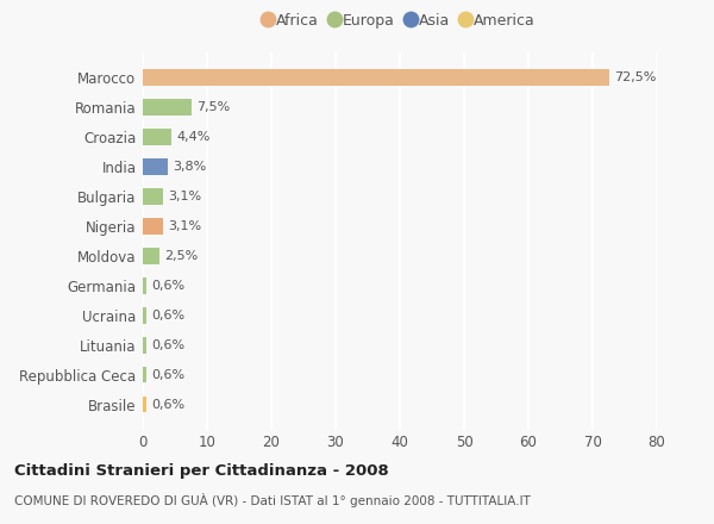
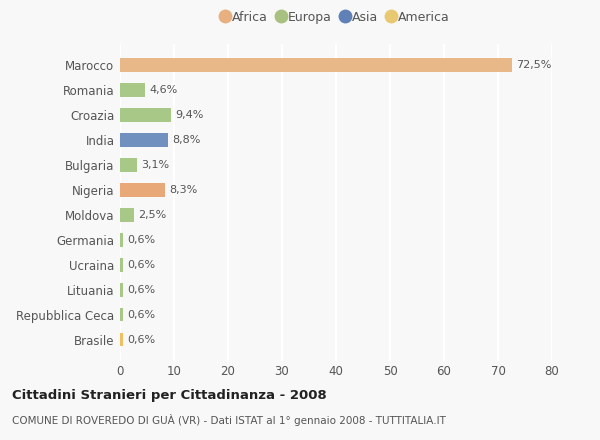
Romania: 7,5% -> 4,6%
Croazia: 4,4% -> 9,4%
India: 3,8% -> 8,8%
Nigeria: 3,1% -> 8,3%
